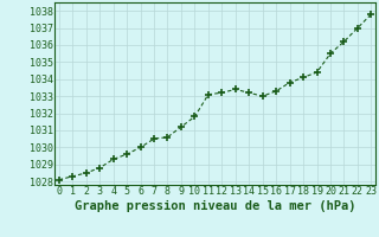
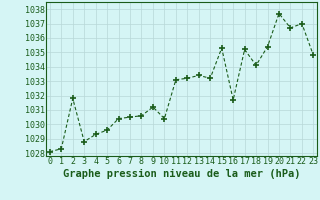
2: 1028.5 -> 1031.8
6: 1030.0 -> 1030.4
10: 1031.8 -> 1030.4
15: 1033.0 -> 1035.3
16: 1033.3 -> 1031.7
17: 1033.8 -> 1035.2
19: 1034.4 -> 1035.4
20: 1035.5 -> 1037.7
21: 1036.2 -> 1036.7
23: 1037.8 -> 1034.8
